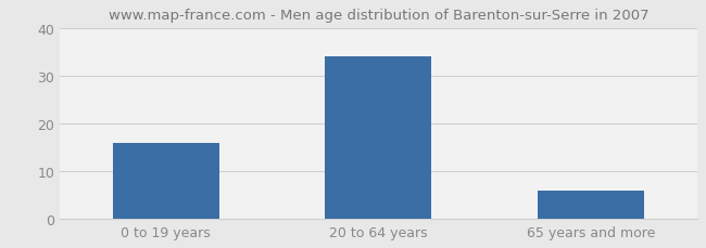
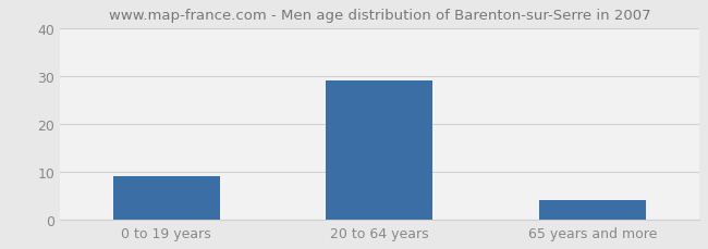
0 to 19 years: 16 -> 9
20 to 64 years: 34 -> 29
65 years and more: 6 -> 4
